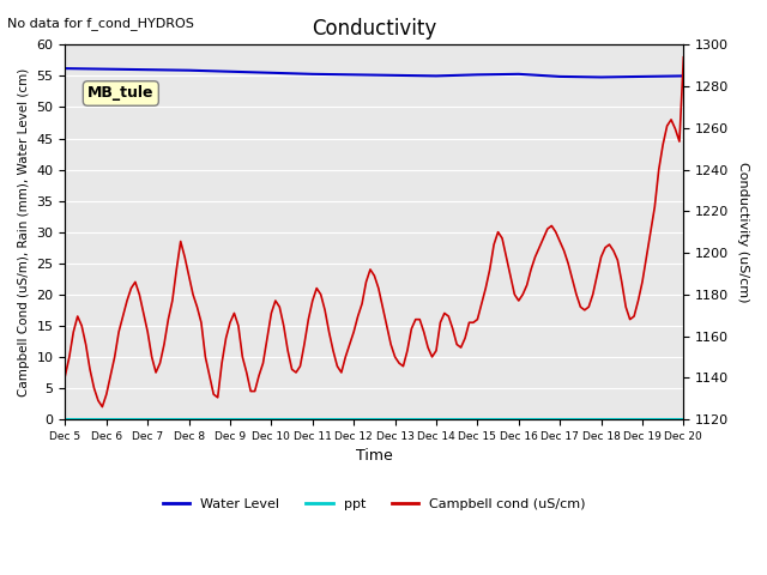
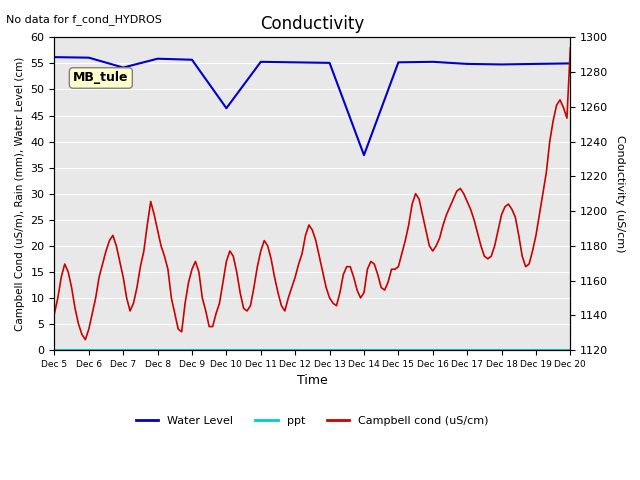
Water Level/Dec 7: 56.0 -> 54.2
Water Level/Dec 10: 55.5 -> 46.4
Water Level/Dec 14: 55.0 -> 37.4
